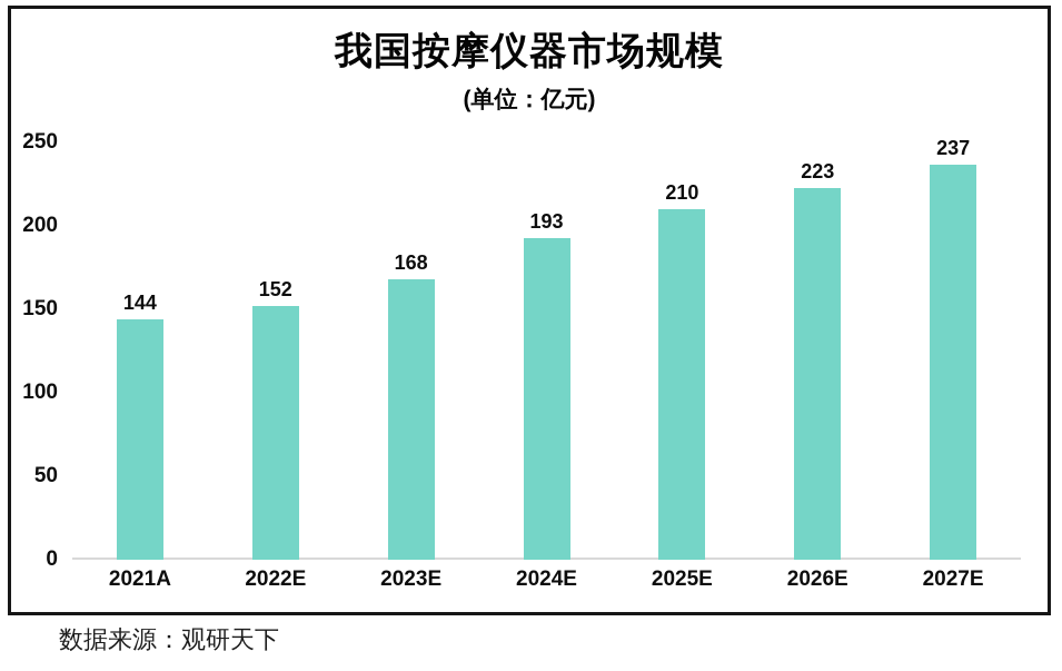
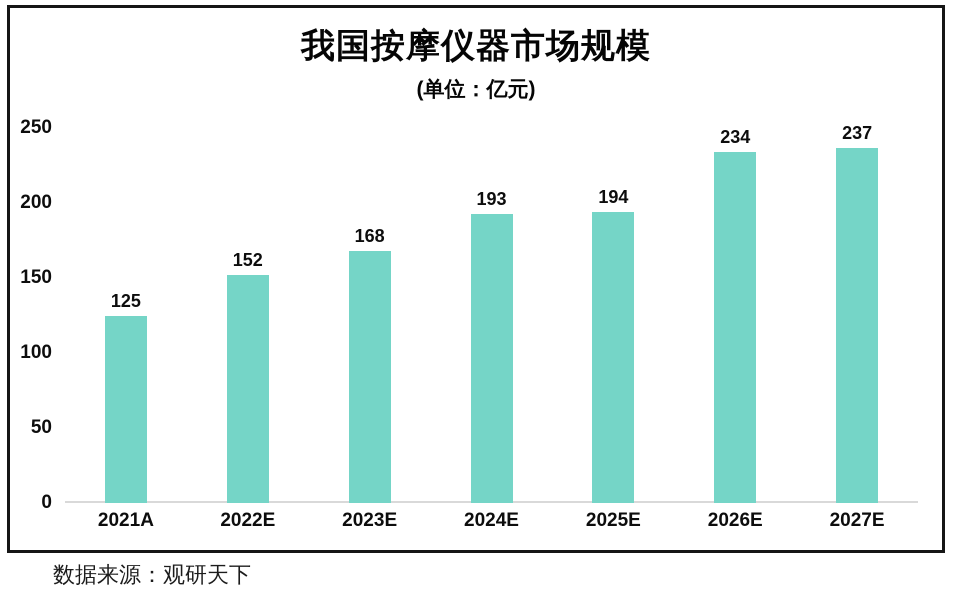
2021A: 144 -> 125
2025E: 210 -> 194
2026E: 223 -> 234
